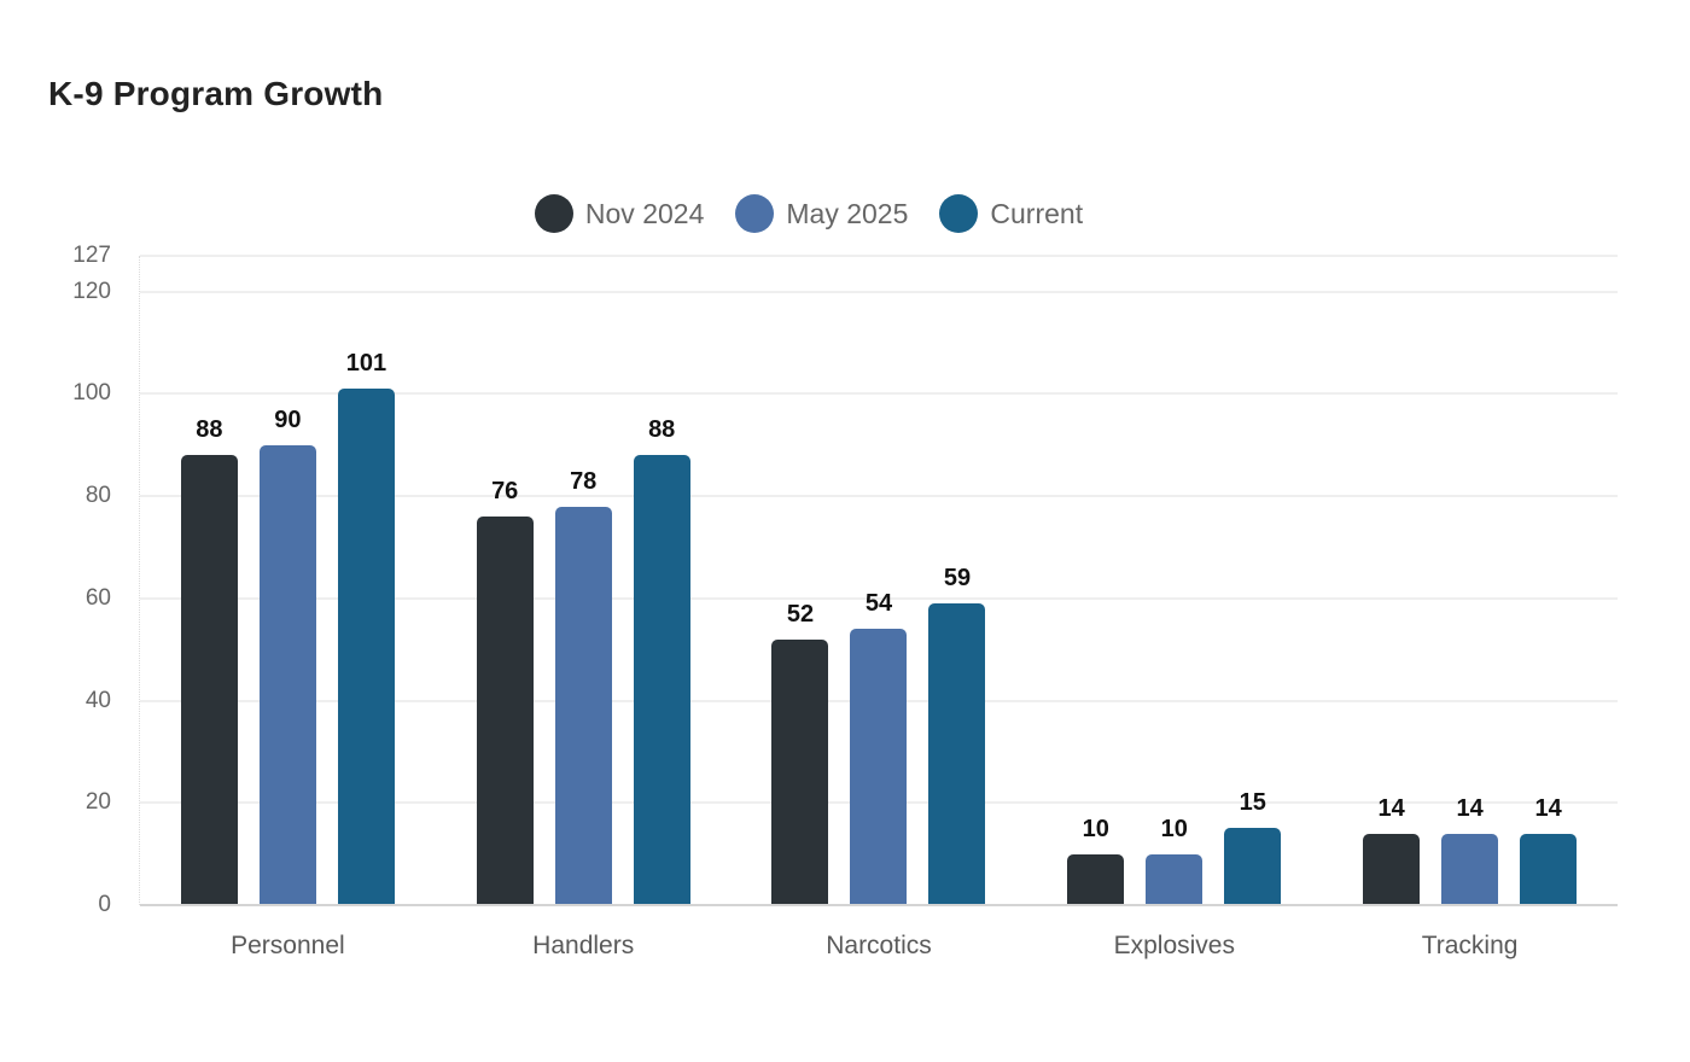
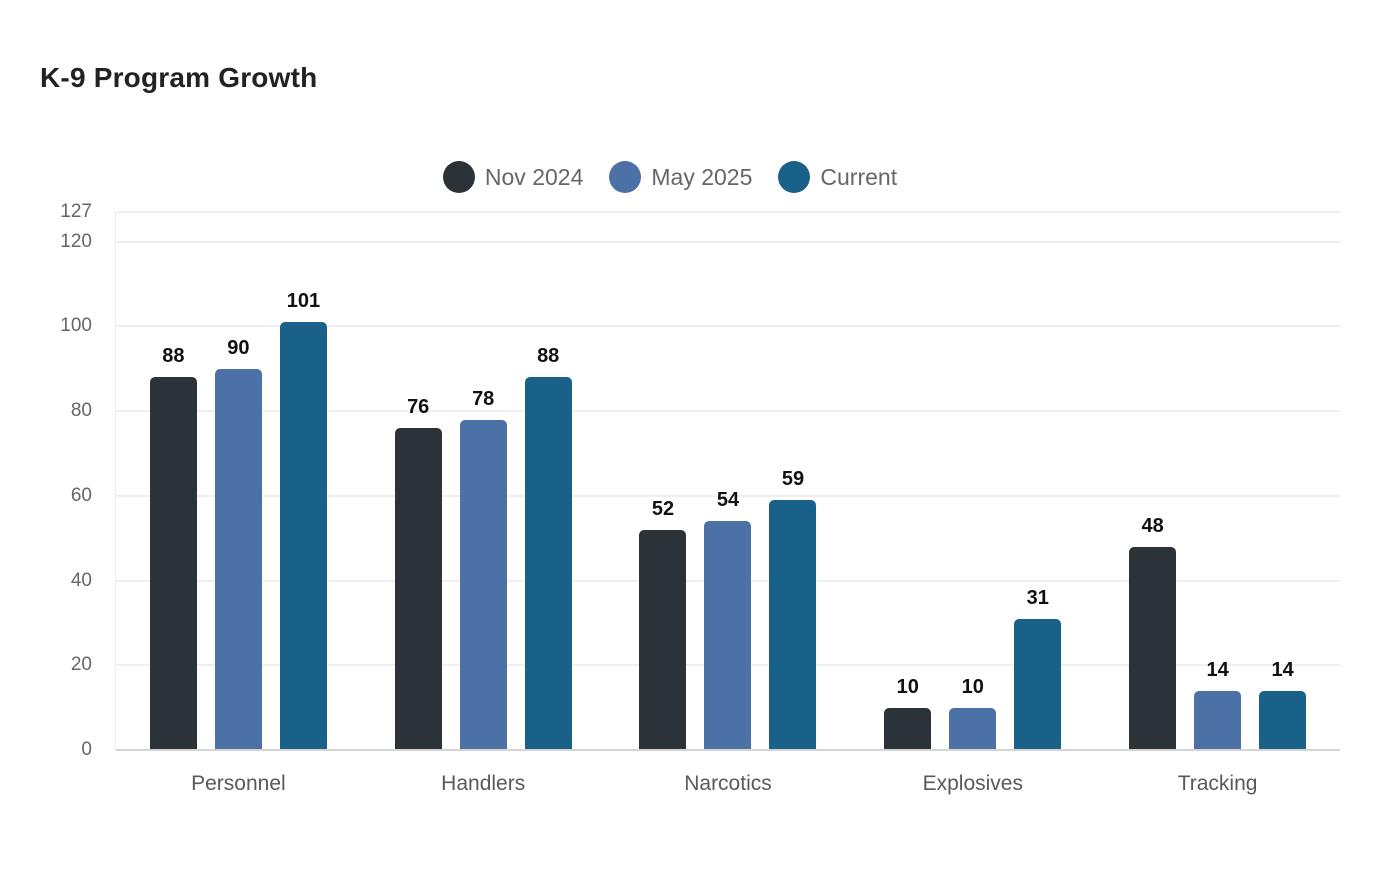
Current/Explosives: 15 -> 31
Nov 2024/Tracking: 14 -> 48
